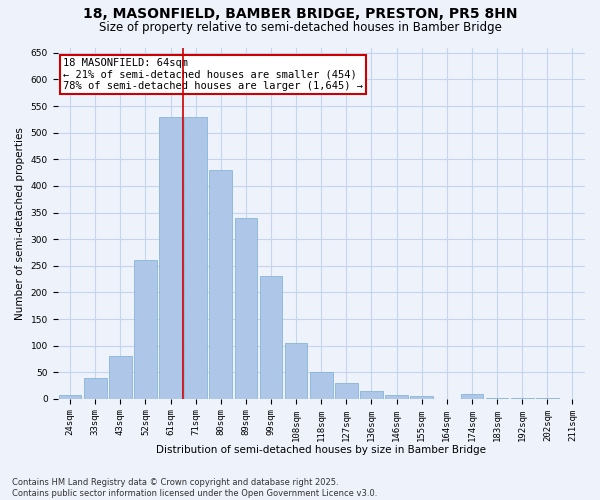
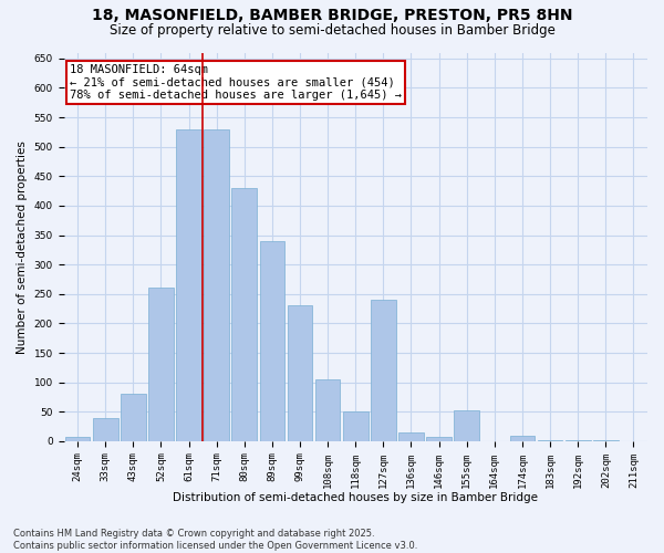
127sqm: 30 -> 240
155sqm: 5 -> 52
